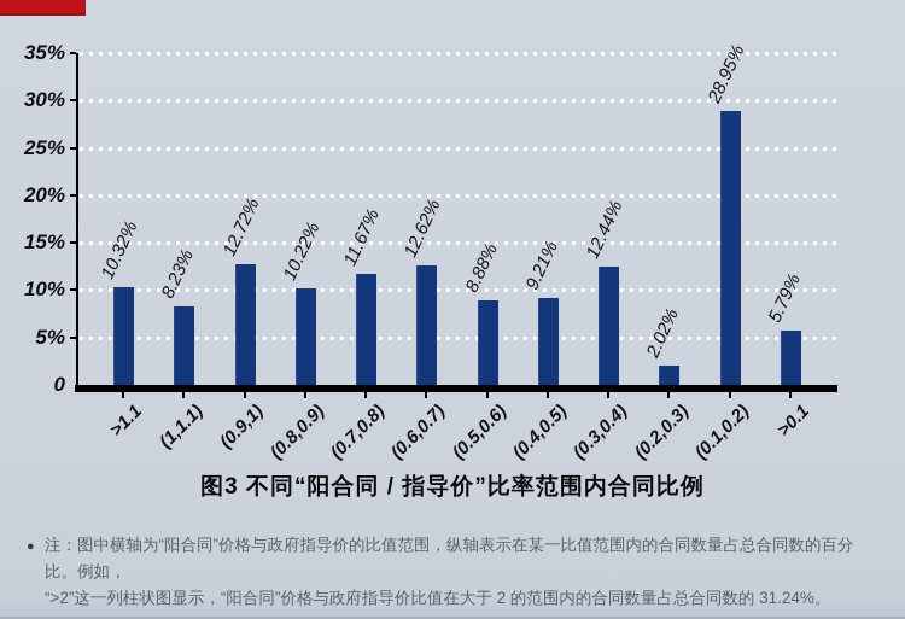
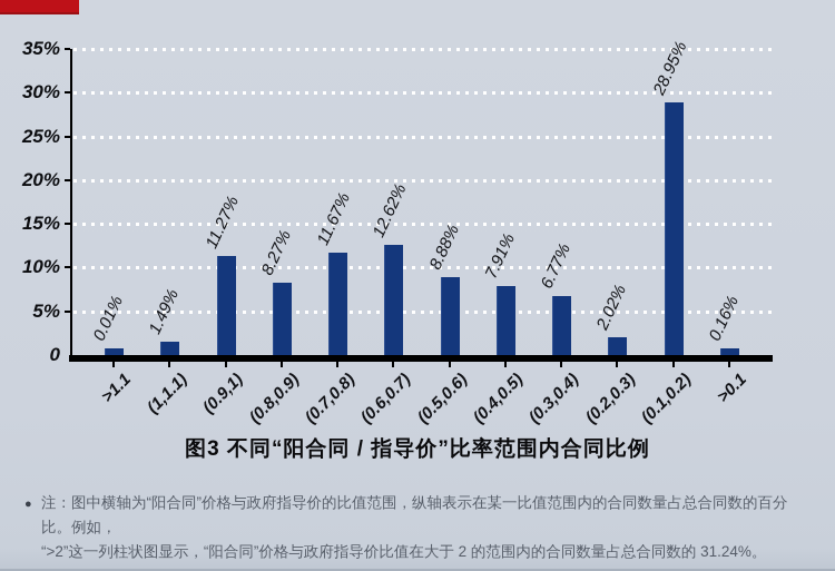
>1.1: 10.32% -> 0.01%
(1,1.1): 8.23% -> 1.49%
(0.9,1): 12.72% -> 11.27%
(0.8,0.9): 10.22% -> 8.27%
(0.4,0.5): 9.21% -> 7.91%
(0.3,0.4): 12.44% -> 6.77%
>0.1: 5.79% -> 0.16%
